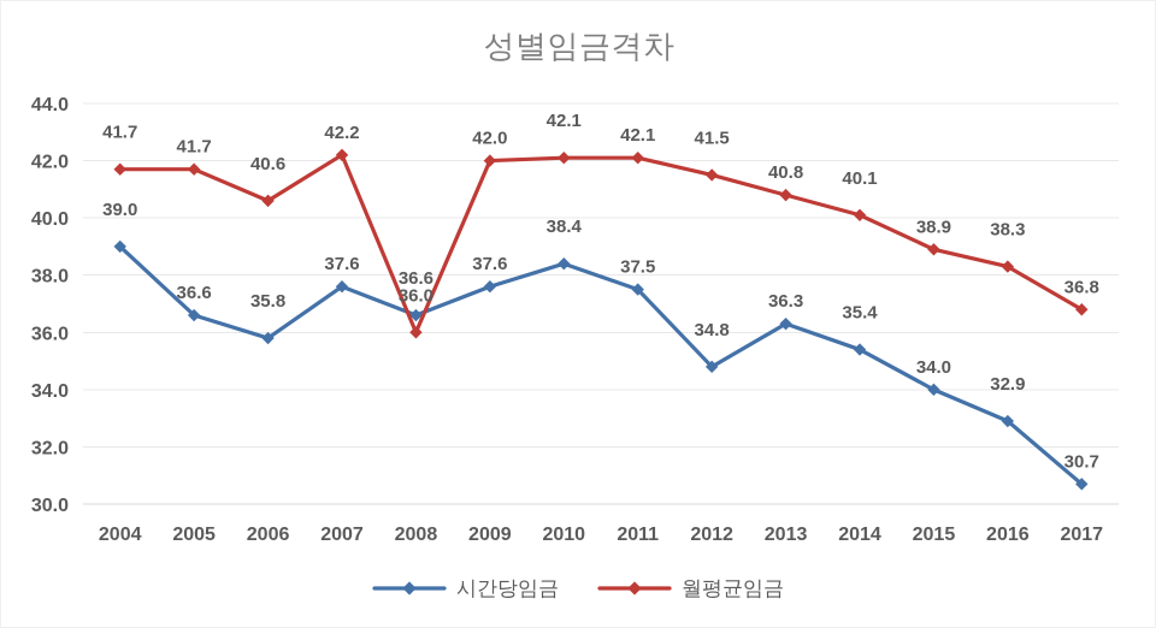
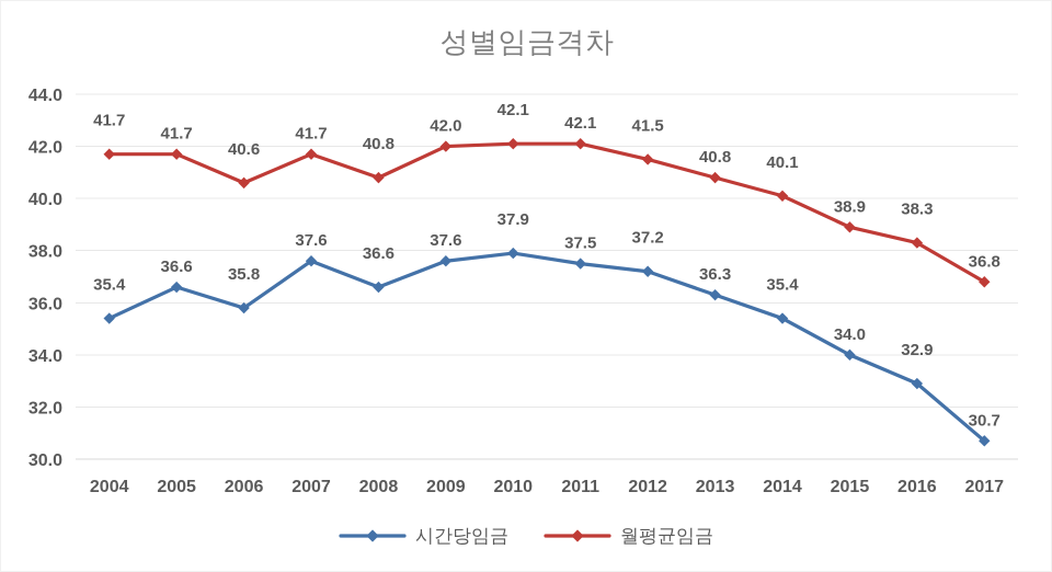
시간당임금/2004: 39.0 -> 35.4
월평균임금/2007: 42.2 -> 41.7
월평균임금/2008: 36.0 -> 40.8
시간당임금/2010: 38.4 -> 37.9
시간당임금/2012: 34.8 -> 37.2
